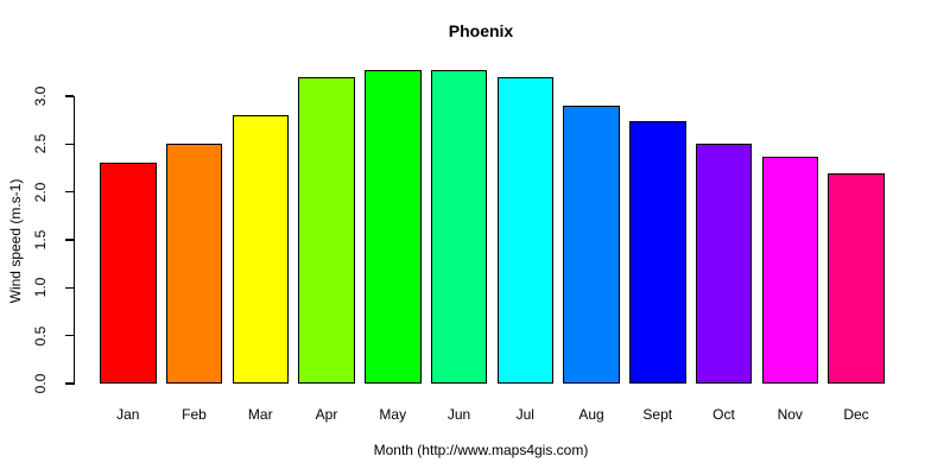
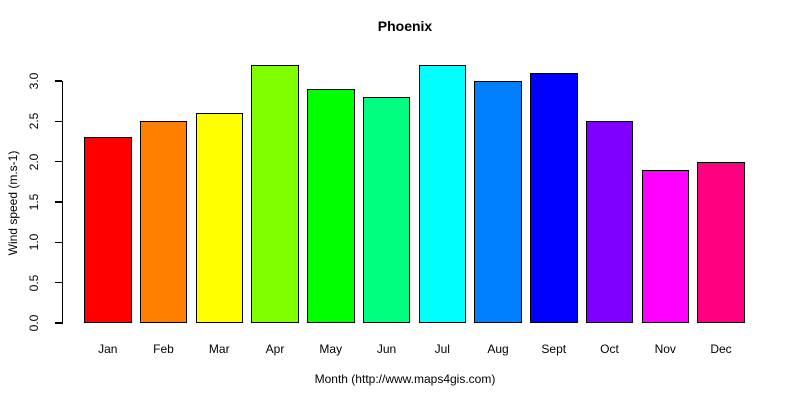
Mar: 2.8 -> 2.6
May: 3.3 -> 2.9
Jun: 3.3 -> 2.8
Aug: 2.9 -> 3.0
Sept: 2.7 -> 3.1
Nov: 2.4 -> 1.9
Dec: 2.2 -> 2.0
